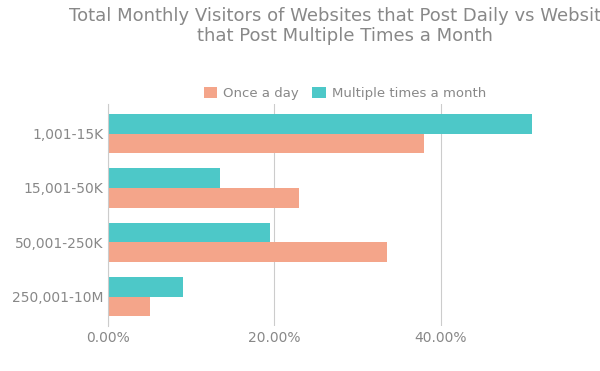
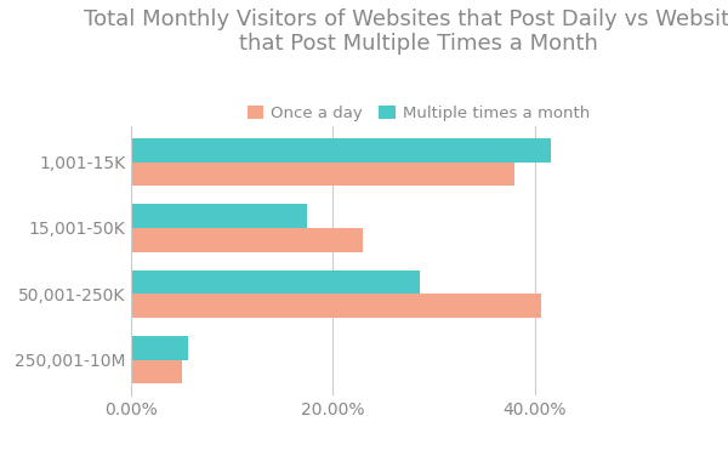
Multiple times a month/1,001-15K: 51.0% -> 41.6%
Multiple times a month/15,001-50K: 13.5% -> 17.4%
Multiple times a month/50,001-250K: 19.5% -> 28.6%
Once a day/50,001-250K: 33.5% -> 40.6%
Multiple times a month/250,001-10M: 9.0% -> 5.6%
